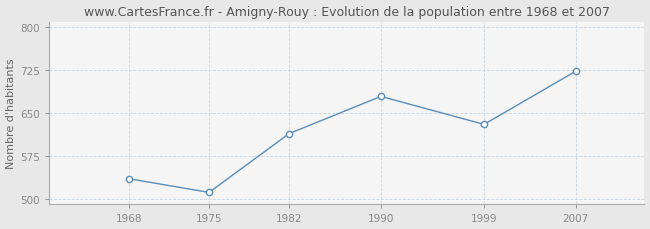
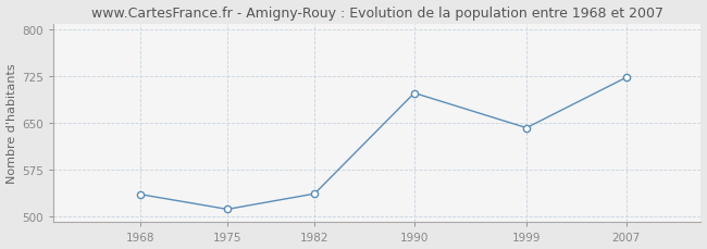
1982: 614 -> 536
1990: 679 -> 698
1999: 630 -> 642
